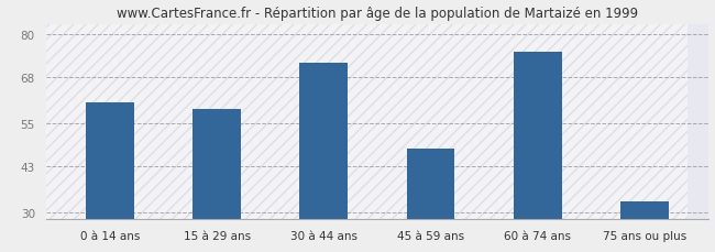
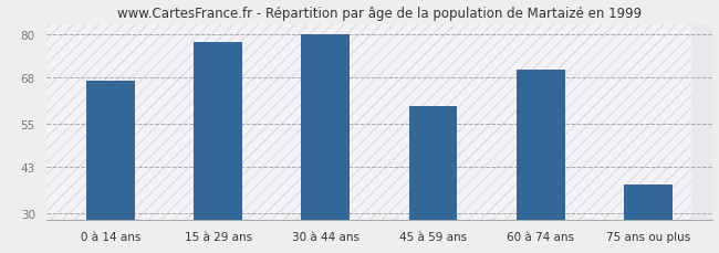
0 à 14 ans: 61 -> 67
15 à 29 ans: 59 -> 78
30 à 44 ans: 72 -> 80
45 à 59 ans: 48 -> 60
60 à 74 ans: 75 -> 70
75 ans ou plus: 33 -> 38
